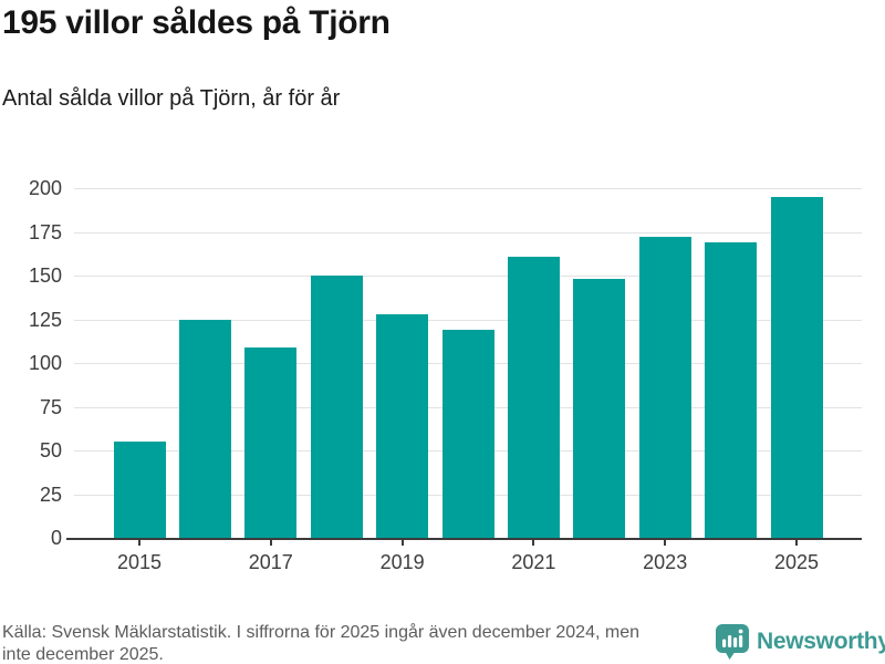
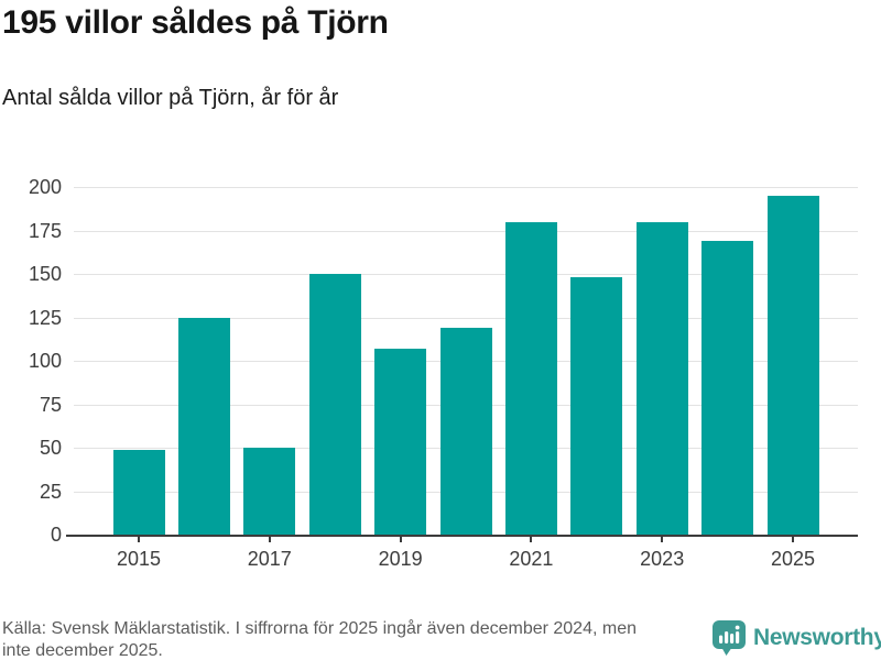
2015: 55 -> 49
2017: 109 -> 50
2019: 128 -> 107
2021: 161 -> 180
2023: 172 -> 180
